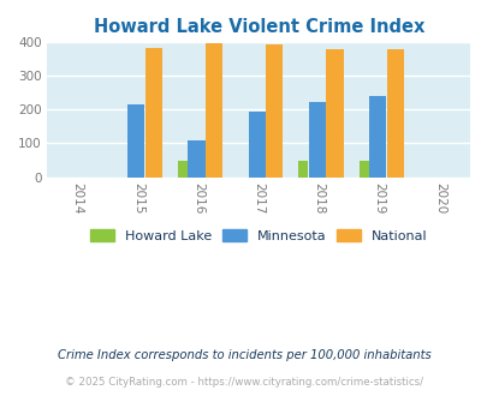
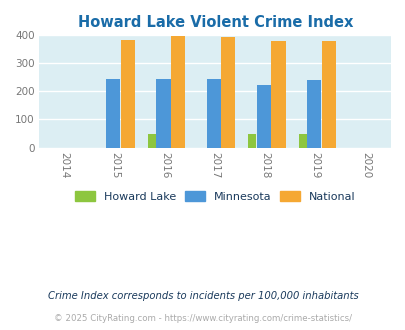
Minnesota/2015: 215 -> 245
Minnesota/2016: 110 -> 245
Minnesota/2017: 195 -> 243
